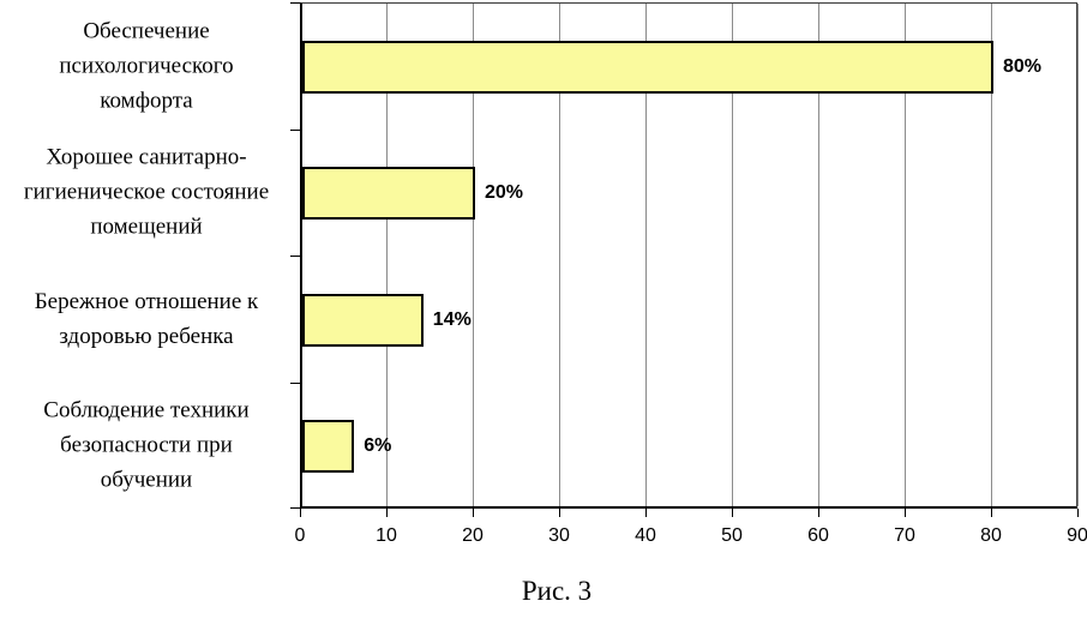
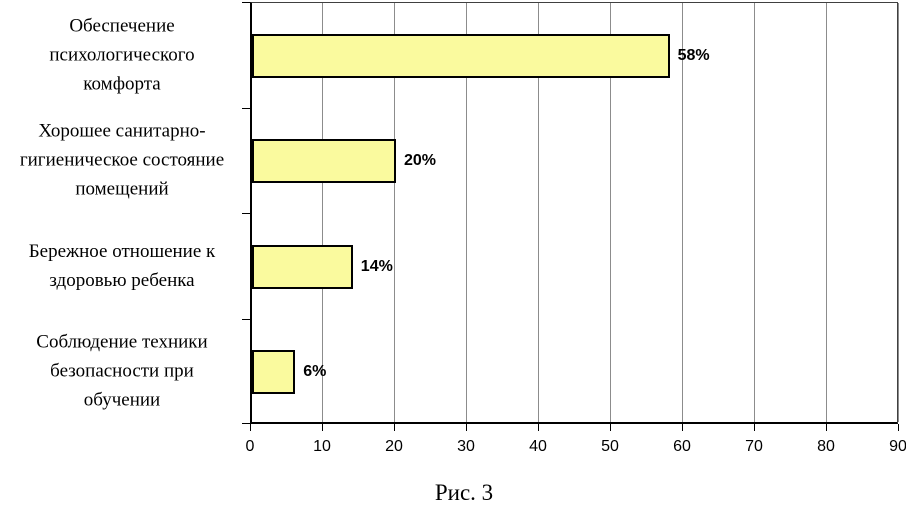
Обеспечение психологического комфорта: 80% -> 58%
